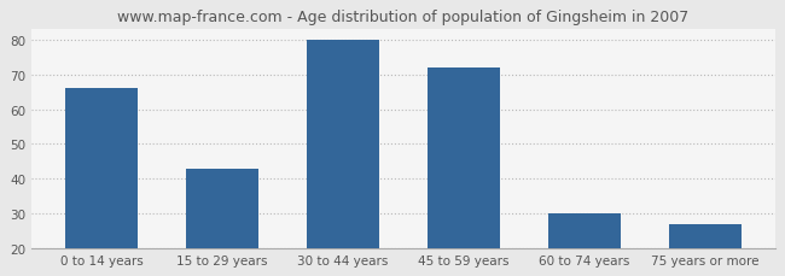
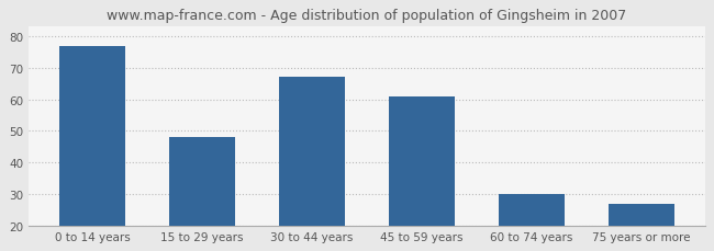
0 to 14 years: 66 -> 77
15 to 29 years: 43 -> 48
30 to 44 years: 80 -> 67
45 to 59 years: 72 -> 61
